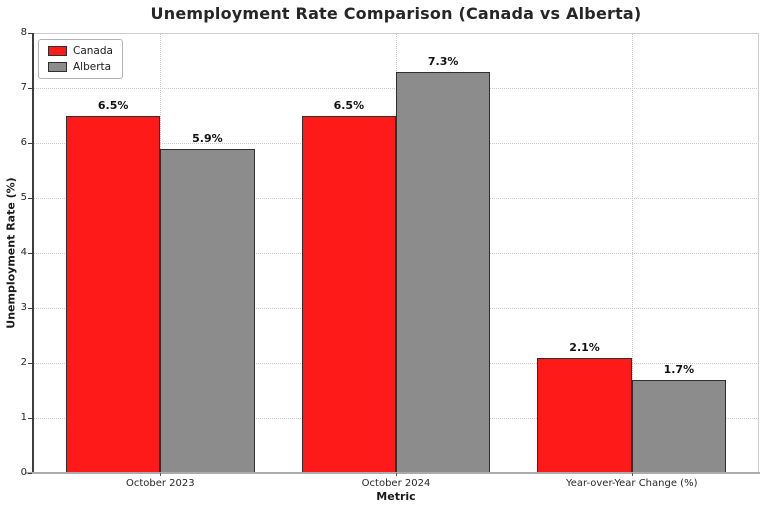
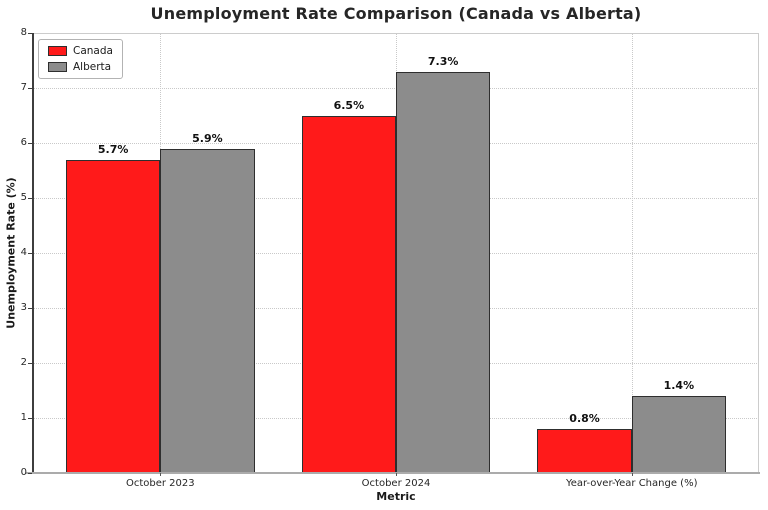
Canada/October 2023: 6.5% -> 5.7%
Canada/Year-over-Year Change (%): 2.1% -> 0.8%
Alberta/Year-over-Year Change (%): 1.7% -> 1.4%
